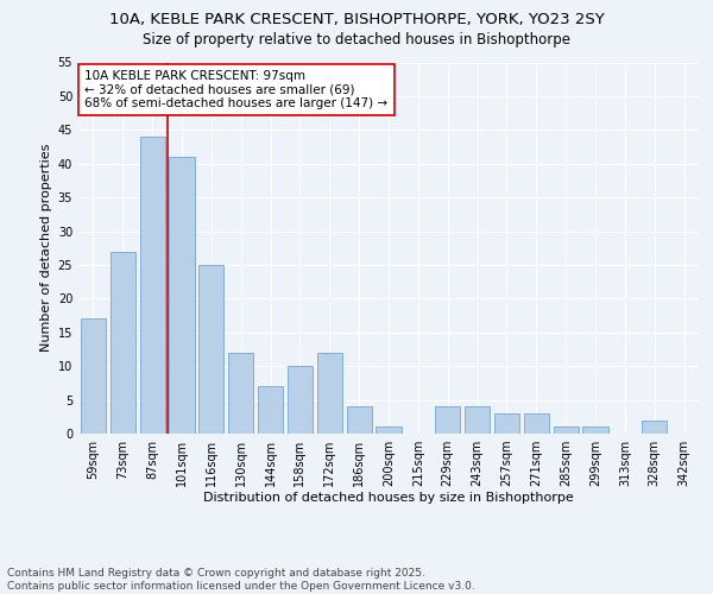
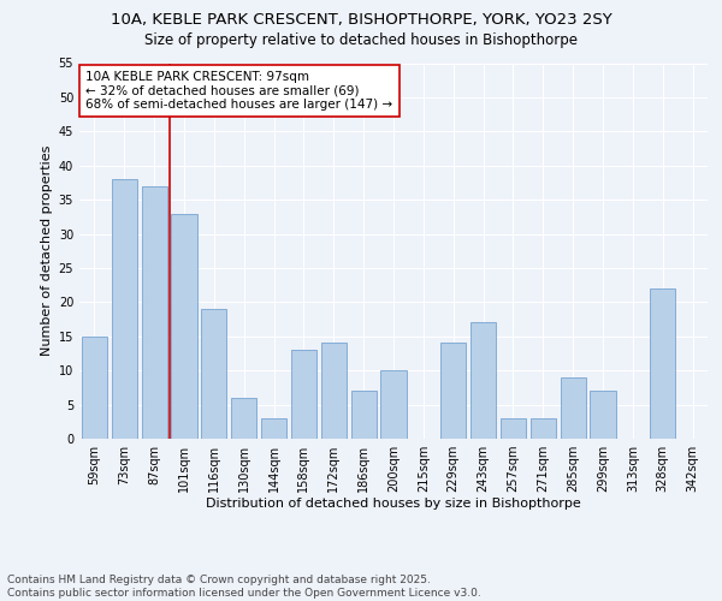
59sqm: 17 -> 15
73sqm: 27 -> 38
87sqm: 44 -> 37
101sqm: 41 -> 33
116sqm: 25 -> 19
130sqm: 12 -> 6
144sqm: 7 -> 3
158sqm: 10 -> 13
172sqm: 12 -> 14
186sqm: 4 -> 7
200sqm: 1 -> 10
229sqm: 4 -> 14
243sqm: 4 -> 17
285sqm: 1 -> 9
299sqm: 1 -> 7
328sqm: 2 -> 22
